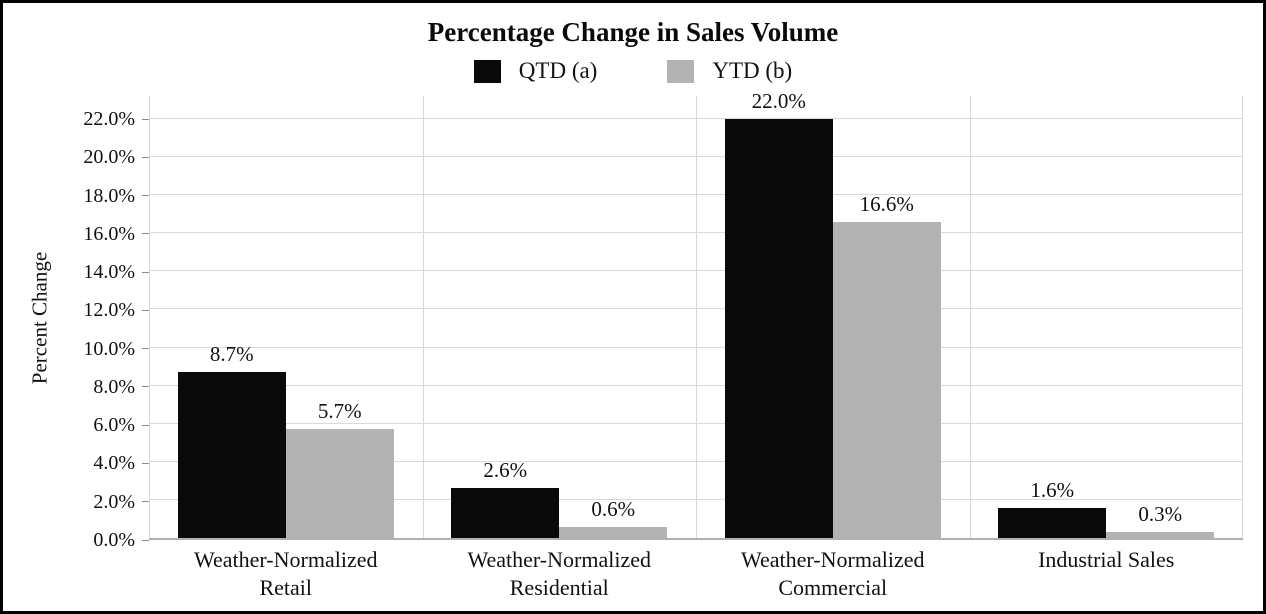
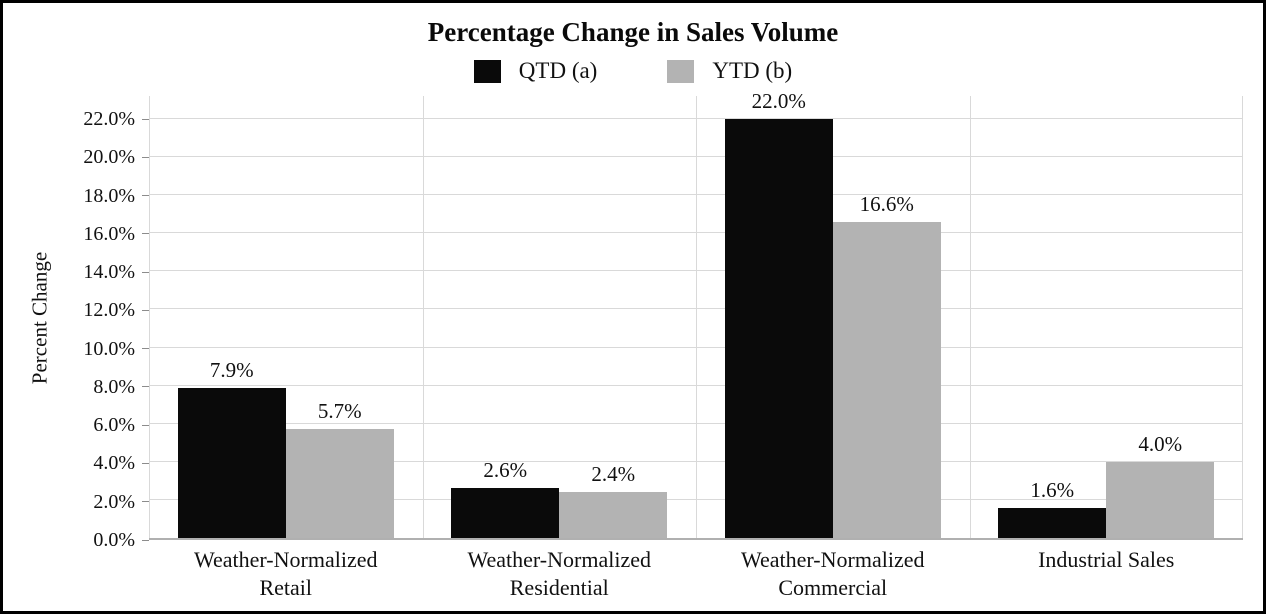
QTD (a)/Weather-Normalized Retail: 8.7% -> 7.9%
YTD (b)/Weather-Normalized Residential: 0.6% -> 2.4%
YTD (b)/Industrial Sales: 0.3% -> 4.0%
